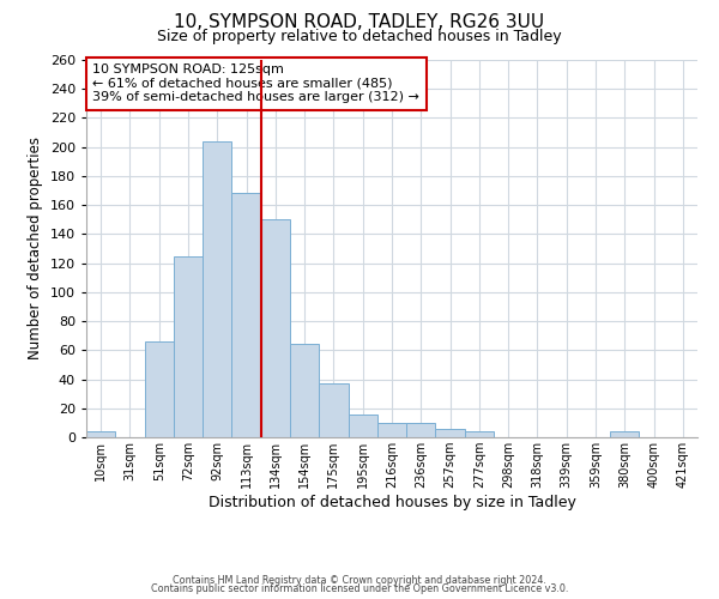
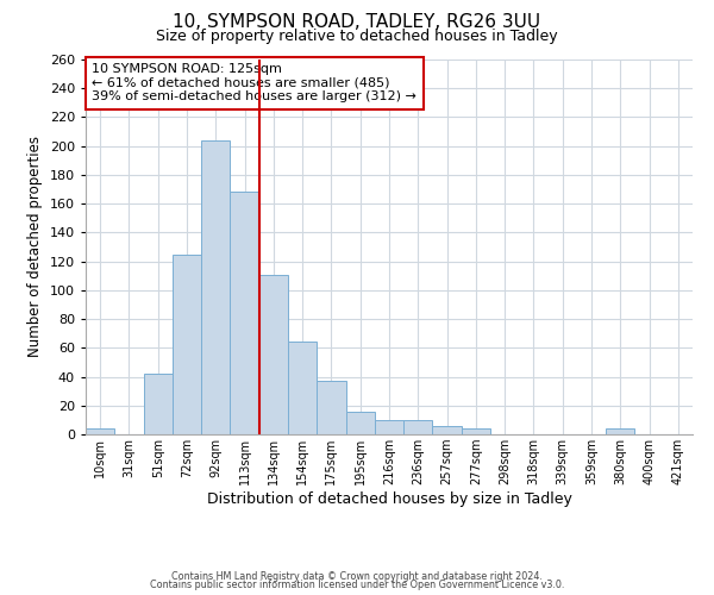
51sqm: 66 -> 42
134sqm: 150 -> 111
